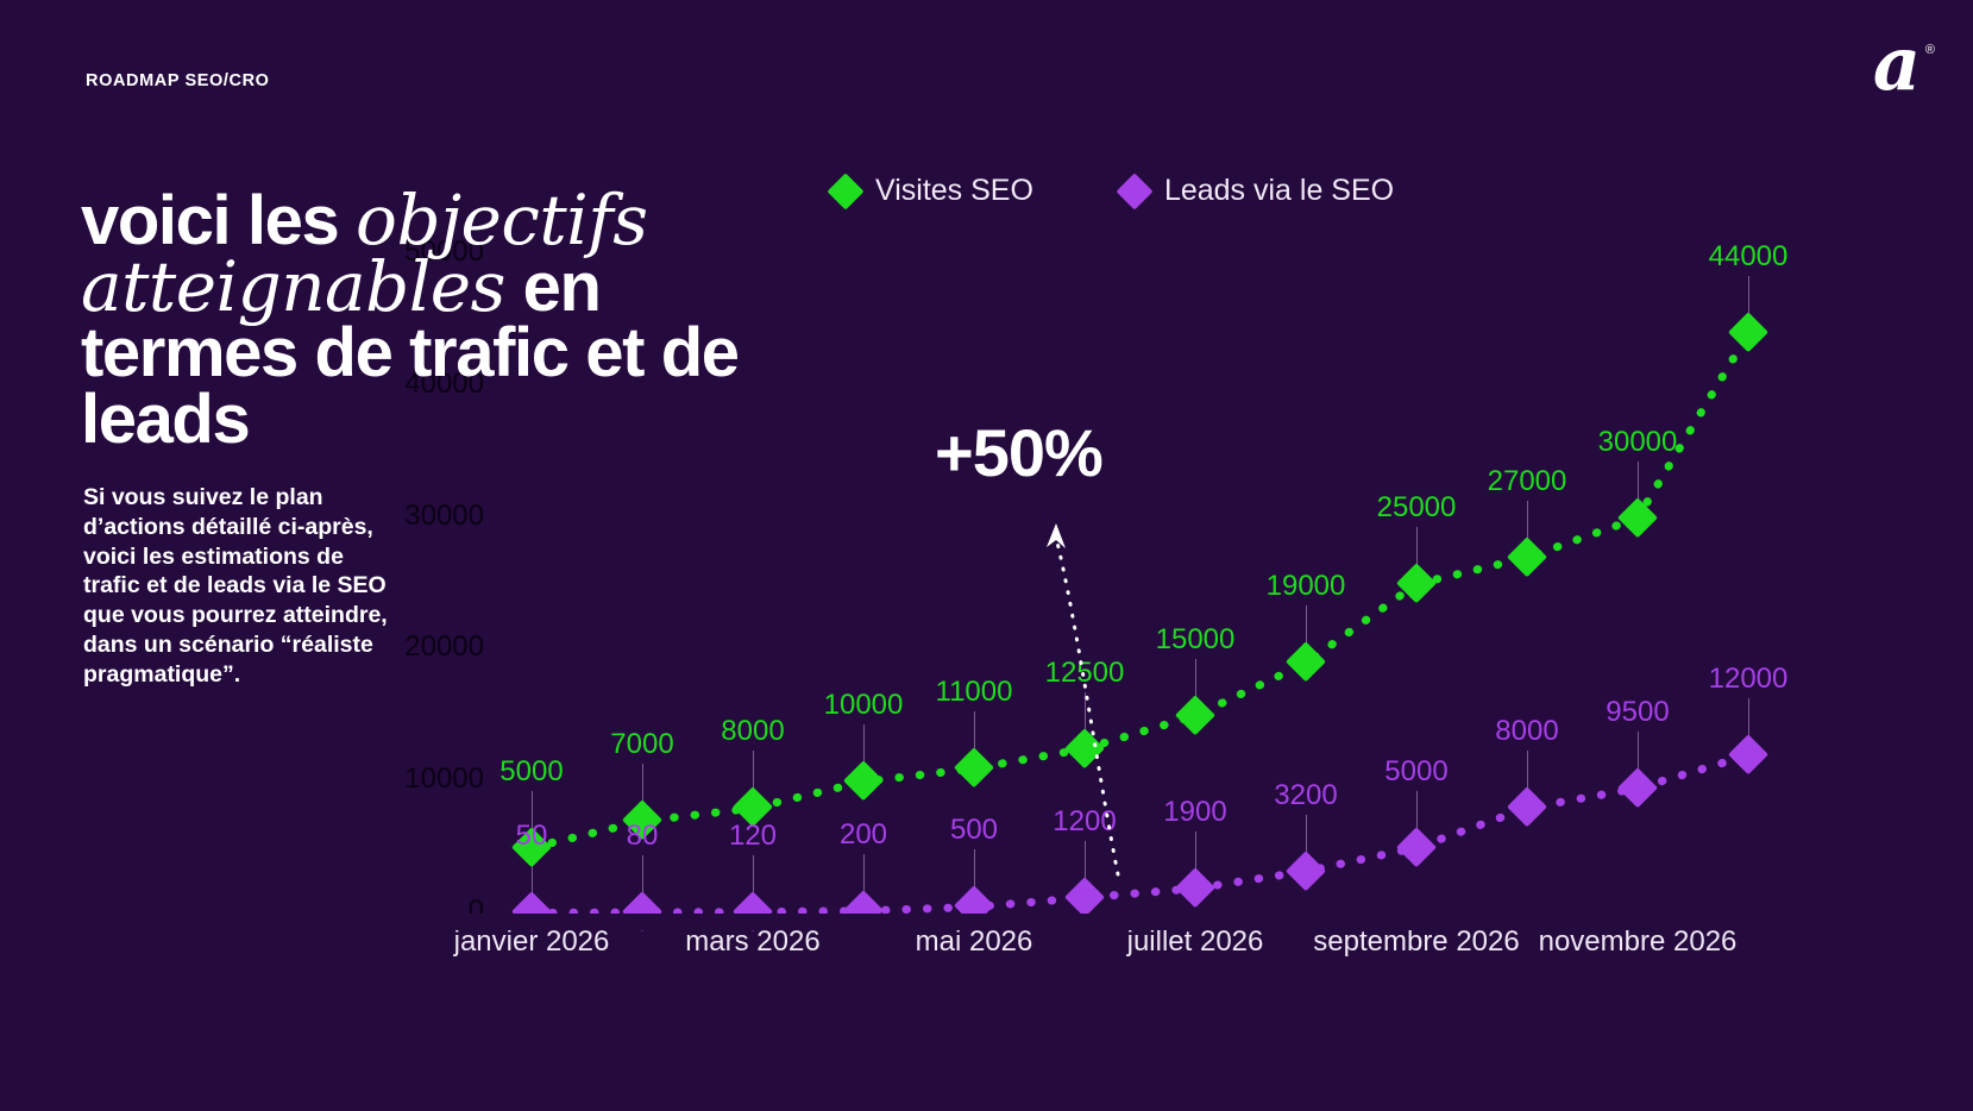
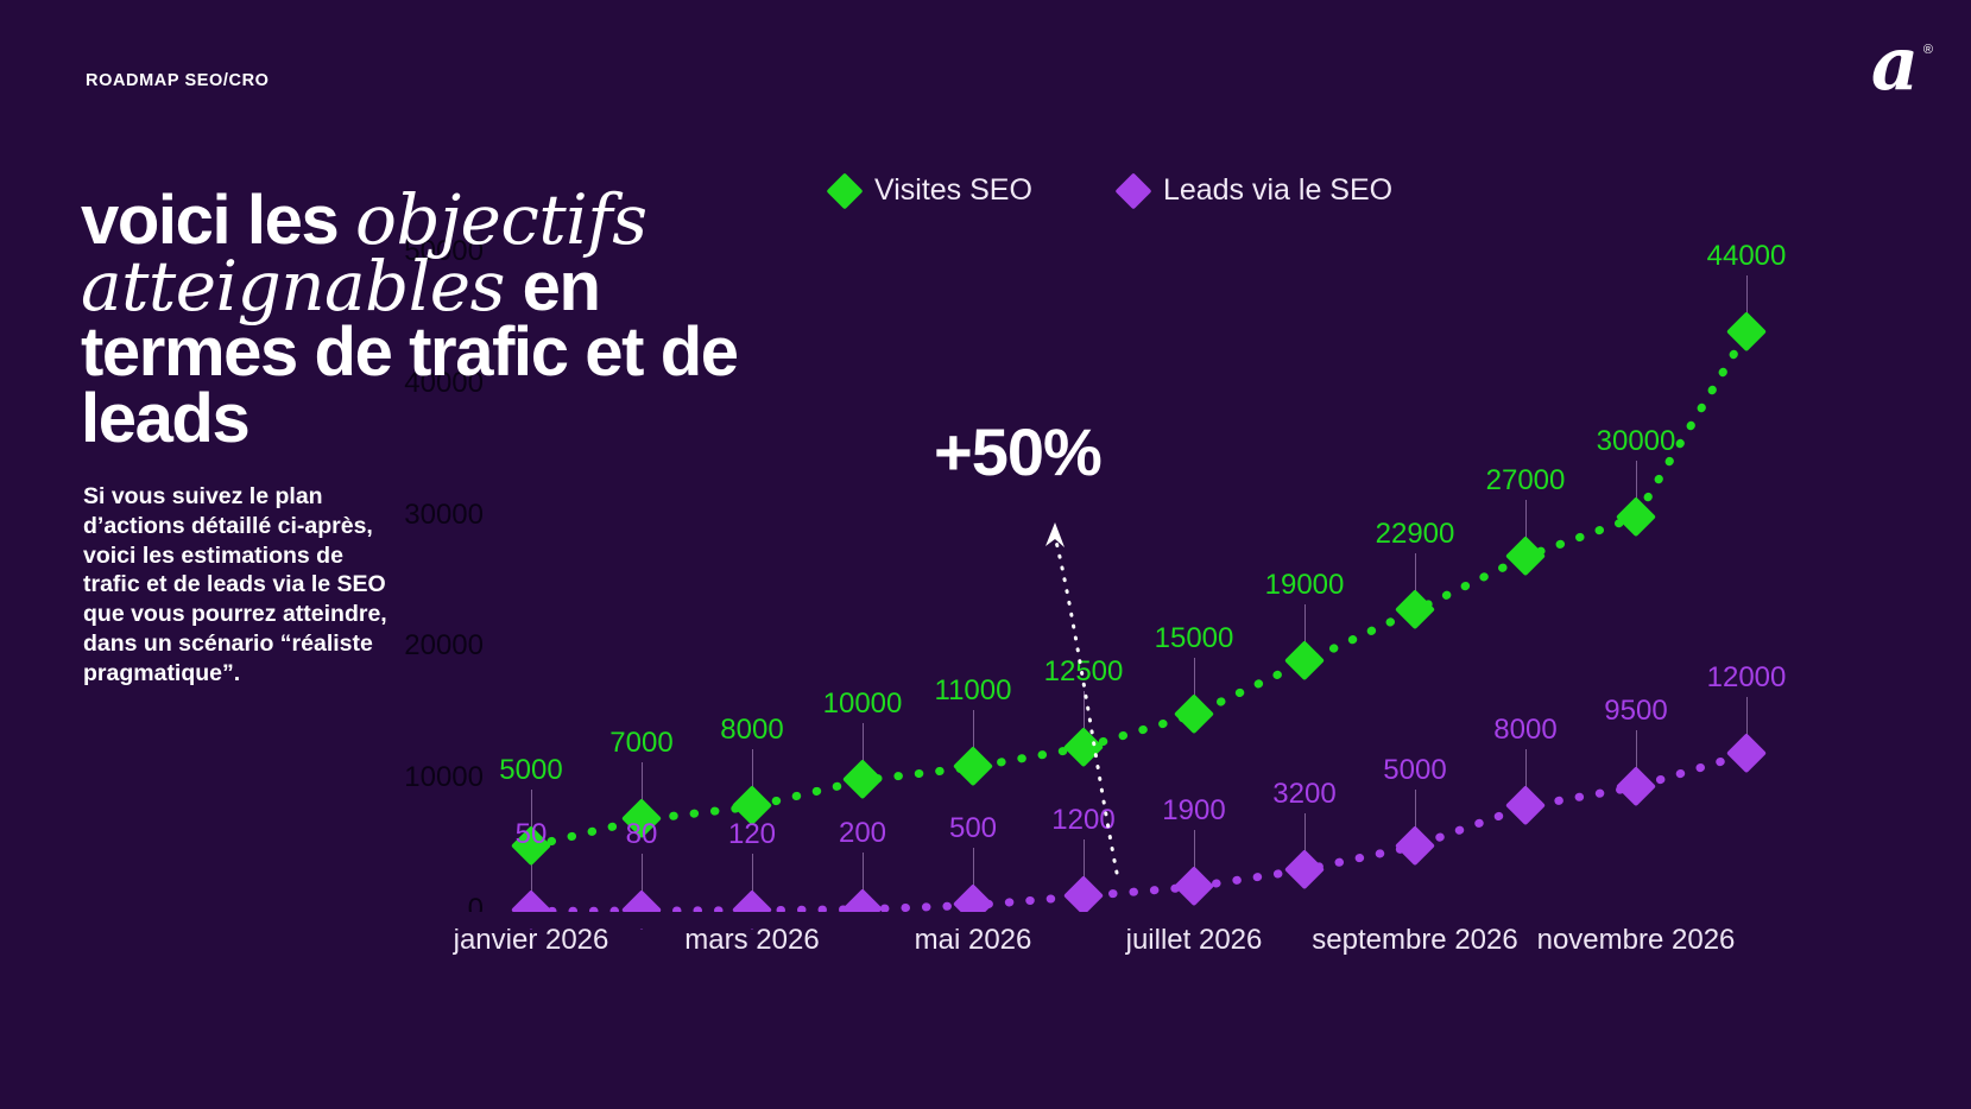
Visites SEO/septembre 2026: 25000 -> 22900
